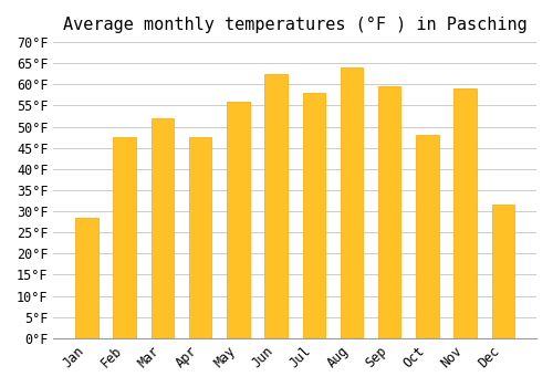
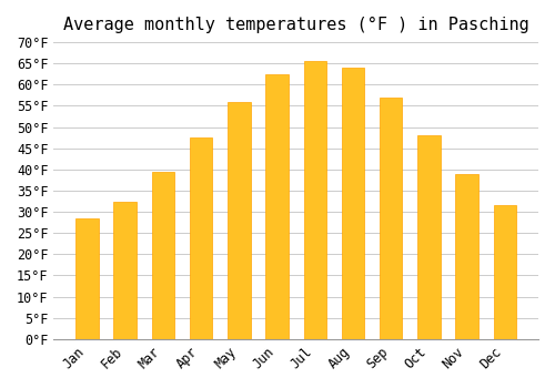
Feb: 47.5°F -> 32.5°F
Mar: 52.0°F -> 39.5°F
Jul: 58.0°F -> 65.5°F
Sep: 59.5°F -> 57.0°F
Nov: 59.0°F -> 39.0°F
